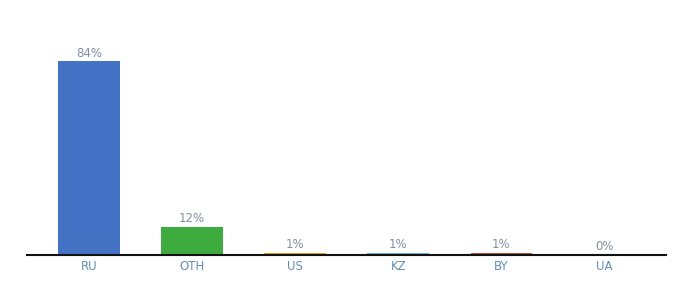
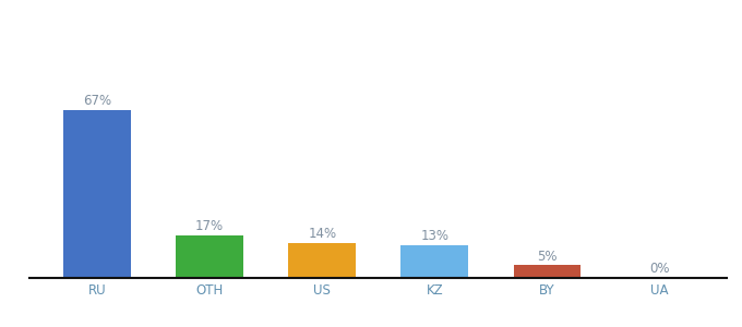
RU: 84% -> 67%
OTH: 12% -> 17%
US: 1% -> 14%
KZ: 1% -> 13%
BY: 1% -> 5%
